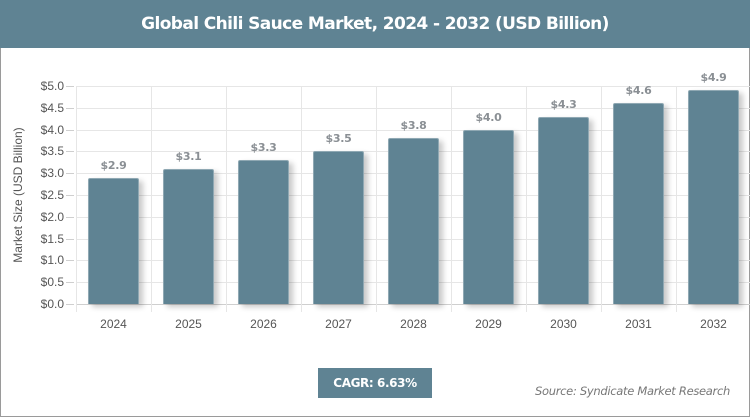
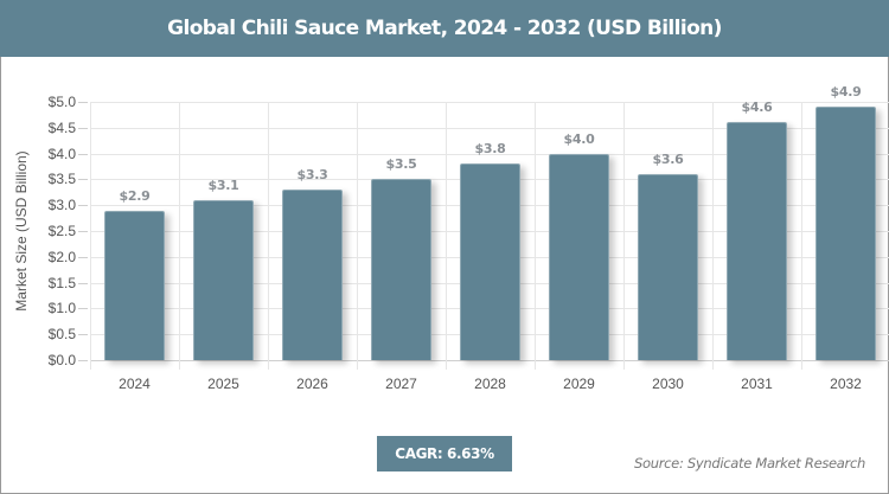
2030: $4.3 -> $3.6
